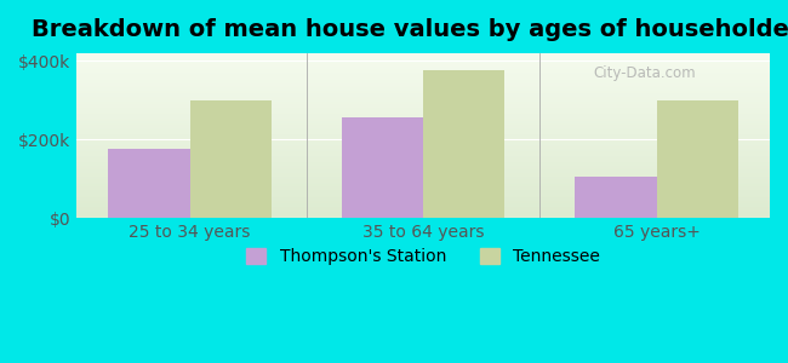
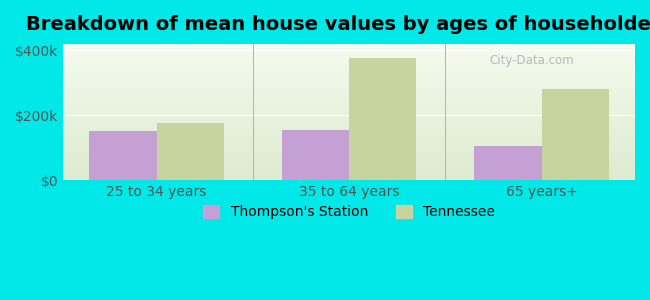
Thompson's Station/25 to 34 years: $175k -> $150k
Tennessee/25 to 34 years: $300k -> $175k
Thompson's Station/35 to 64 years: $255k -> $155k
Tennessee/65 years+: $300k -> $280k
